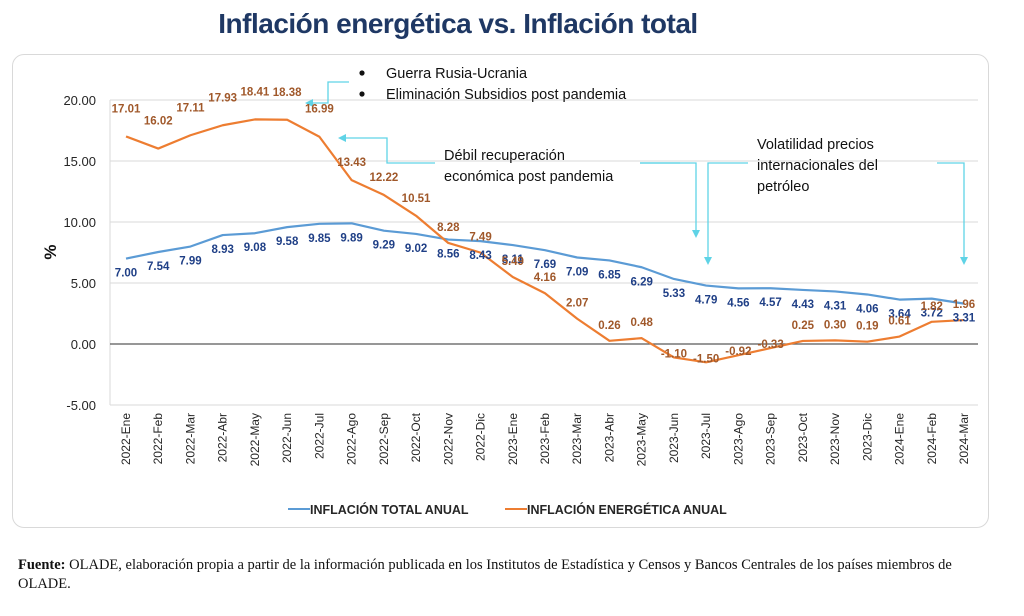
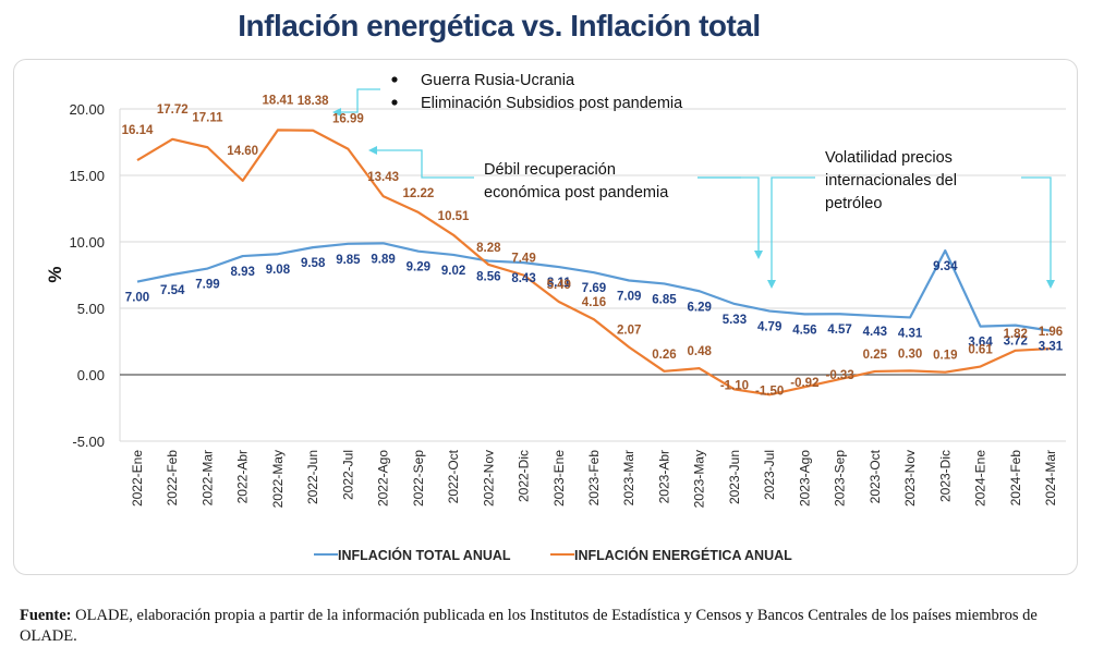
INFLACIÓN ENERGÉTICA ANUAL/2022-Ene: 17.01 -> 16.14
INFLACIÓN ENERGÉTICA ANUAL/2022-Feb: 16.02 -> 17.72
INFLACIÓN ENERGÉTICA ANUAL/2022-Abr: 17.93 -> 14.60
INFLACIÓN TOTAL ANUAL/2023-Dic: 4.06 -> 9.34
